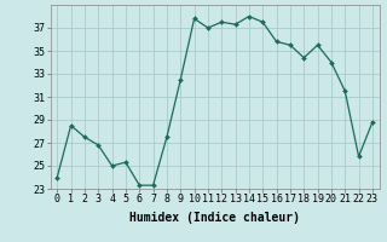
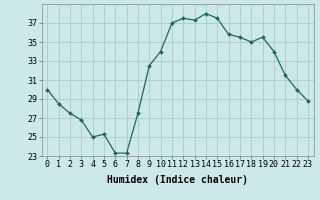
0: 24.0 -> 30.0
10: 37.8 -> 34.0
18: 34.4 -> 35.0
22: 25.8 -> 30.0
